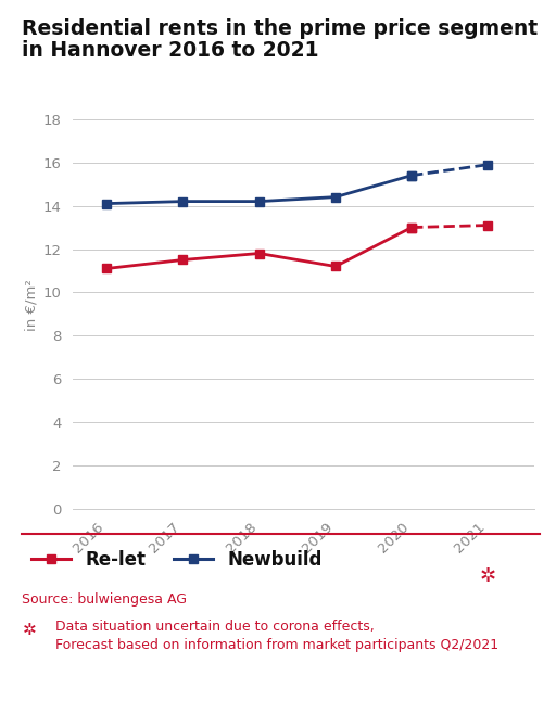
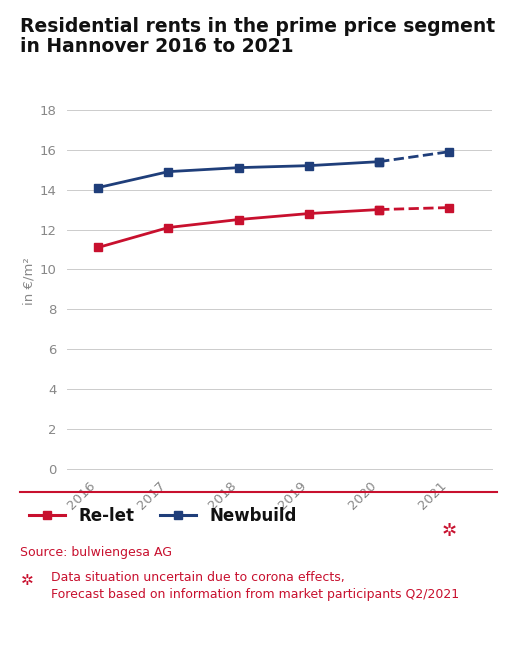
Re-let/2017: 11.5 -> 12.1
Newbuild/2017: 14.2 -> 14.9
Re-let/2018: 11.8 -> 12.5
Newbuild/2018: 14.2 -> 15.1
Re-let/2019: 11.2 -> 12.8
Newbuild/2019: 14.4 -> 15.2
